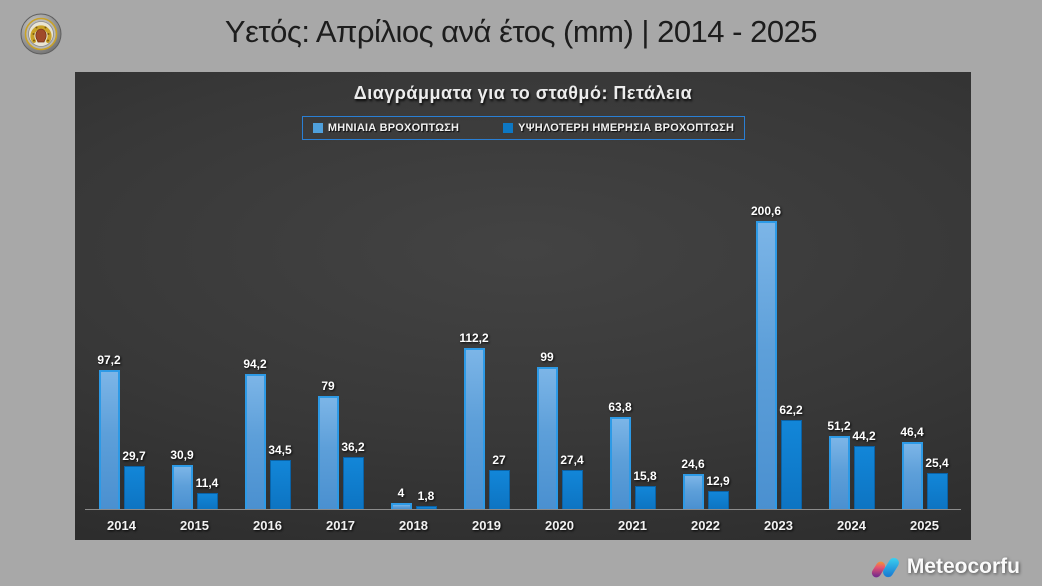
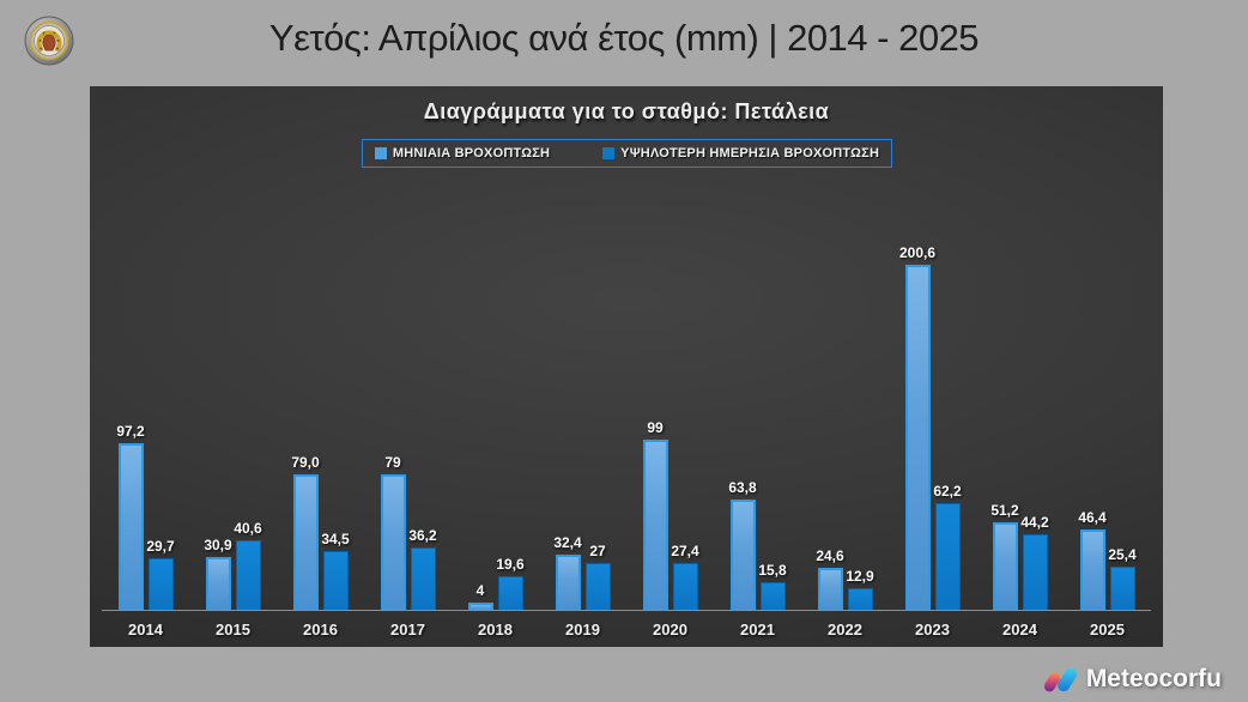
ΥΨΗΛΟΤΕΡΗ ΗΜΕΡΗΣΙΑ ΒΡΟΧΟΠΤΩΣΗ/2015: 11,4 -> 40,6
ΜΗΝΙΑΙΑ ΒΡΟΧΟΠΤΩΣΗ/2016: 94,2 -> 79,0
ΥΨΗΛΟΤΕΡΗ ΗΜΕΡΗΣΙΑ ΒΡΟΧΟΠΤΩΣΗ/2018: 1,8 -> 19,6
ΜΗΝΙΑΙΑ ΒΡΟΧΟΠΤΩΣΗ/2019: 112,2 -> 32,4
